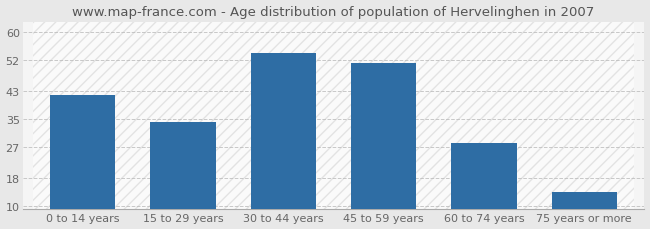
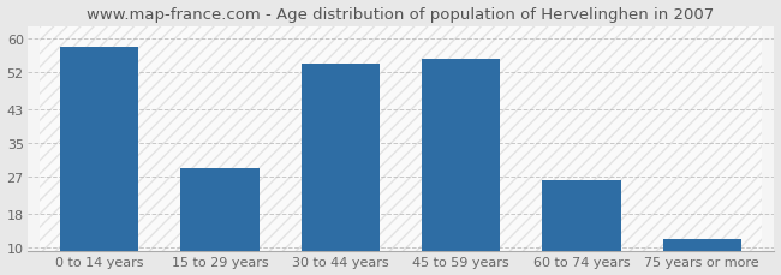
0 to 14 years: 42 -> 58
15 to 29 years: 34 -> 29
45 to 59 years: 51 -> 55
60 to 74 years: 28 -> 26
75 years or more: 14 -> 12
